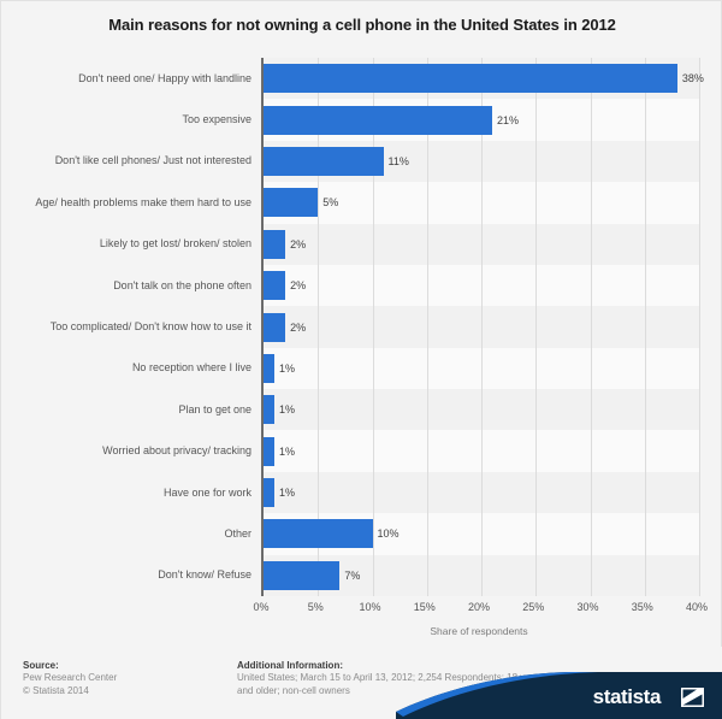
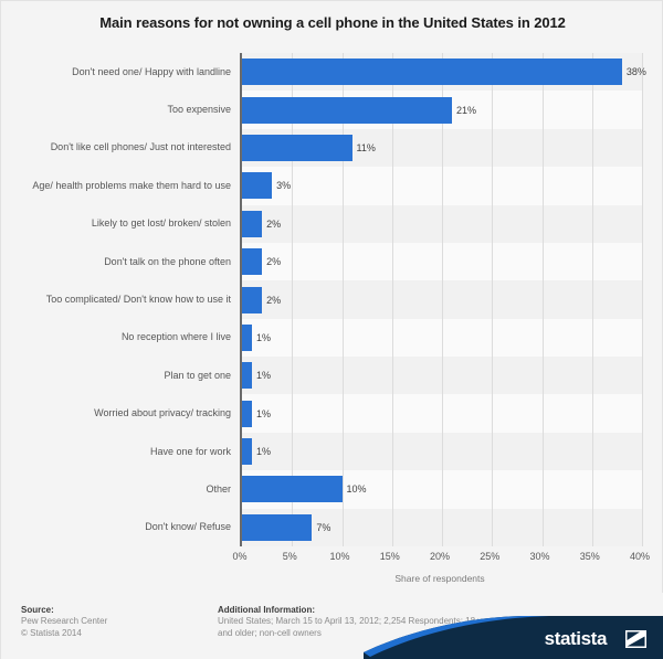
Age/ health problems make them hard to use: 5% -> 3%
